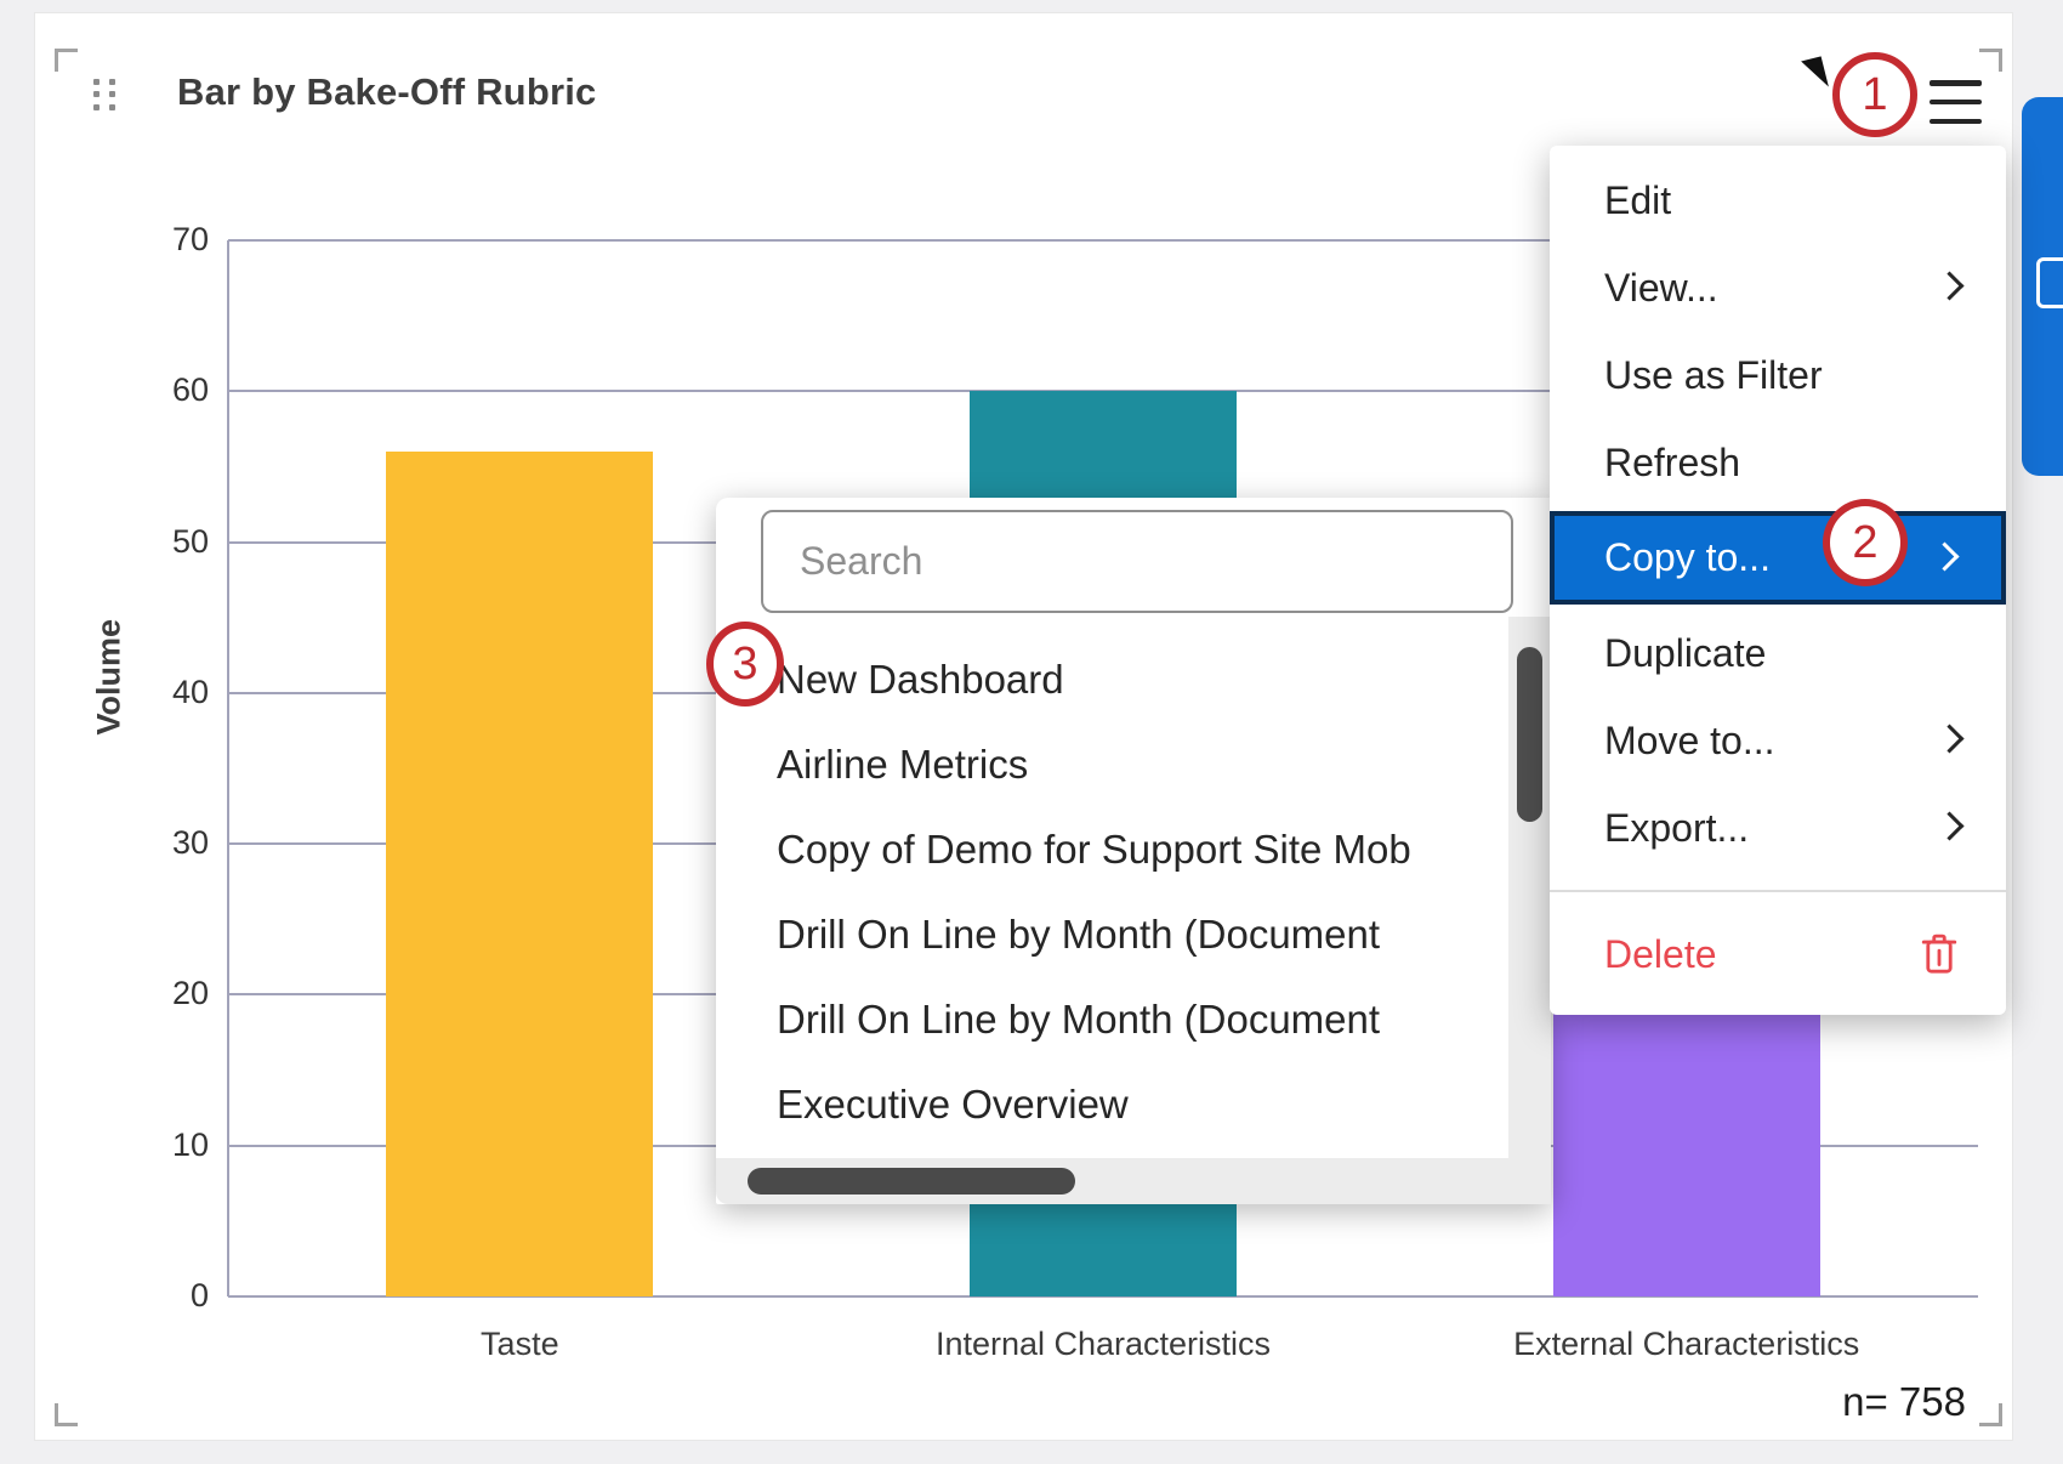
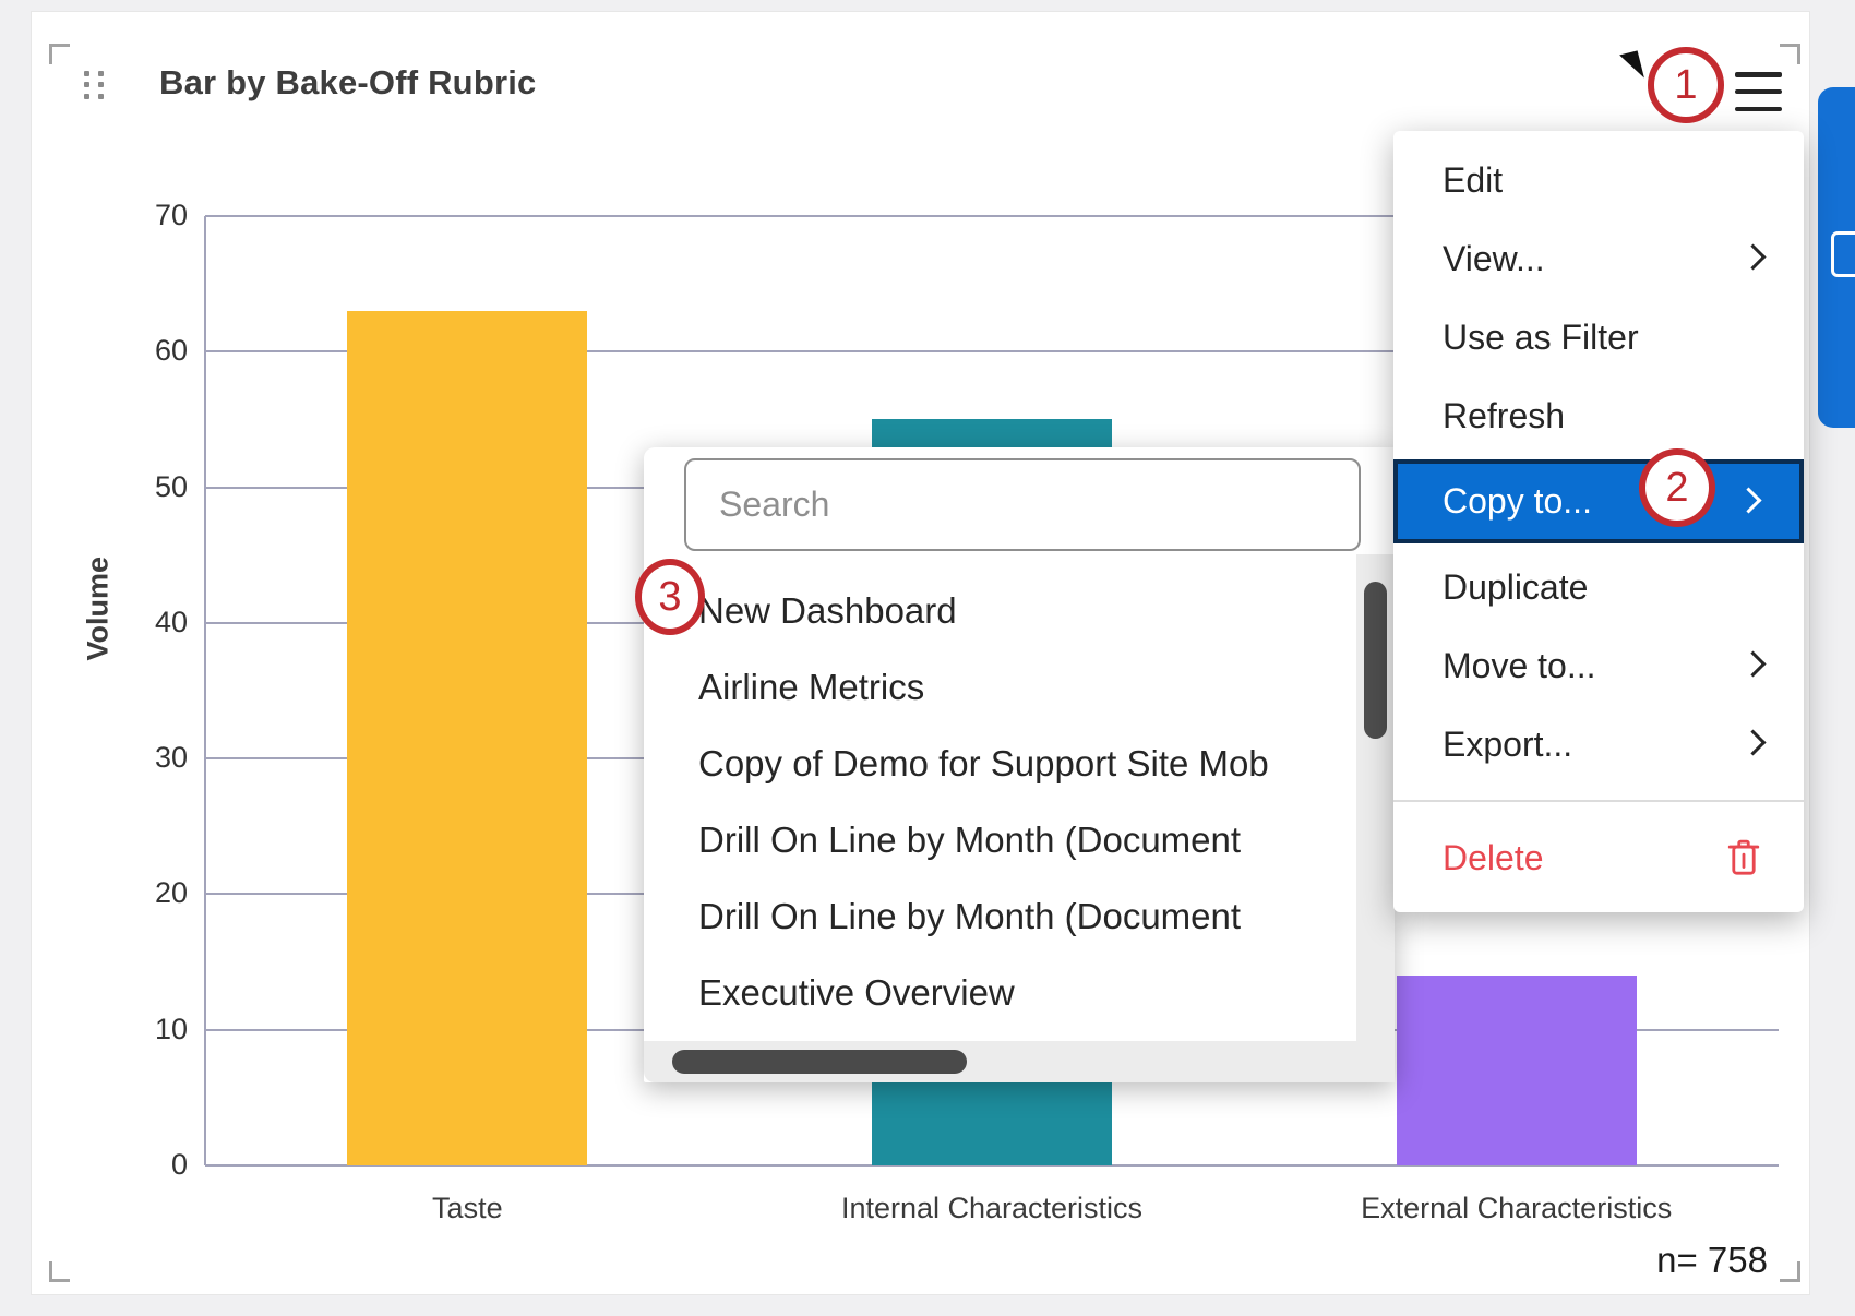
Taste: 56 -> 63
Internal Characteristics: 60 -> 55
External Characteristics: 27 -> 14
